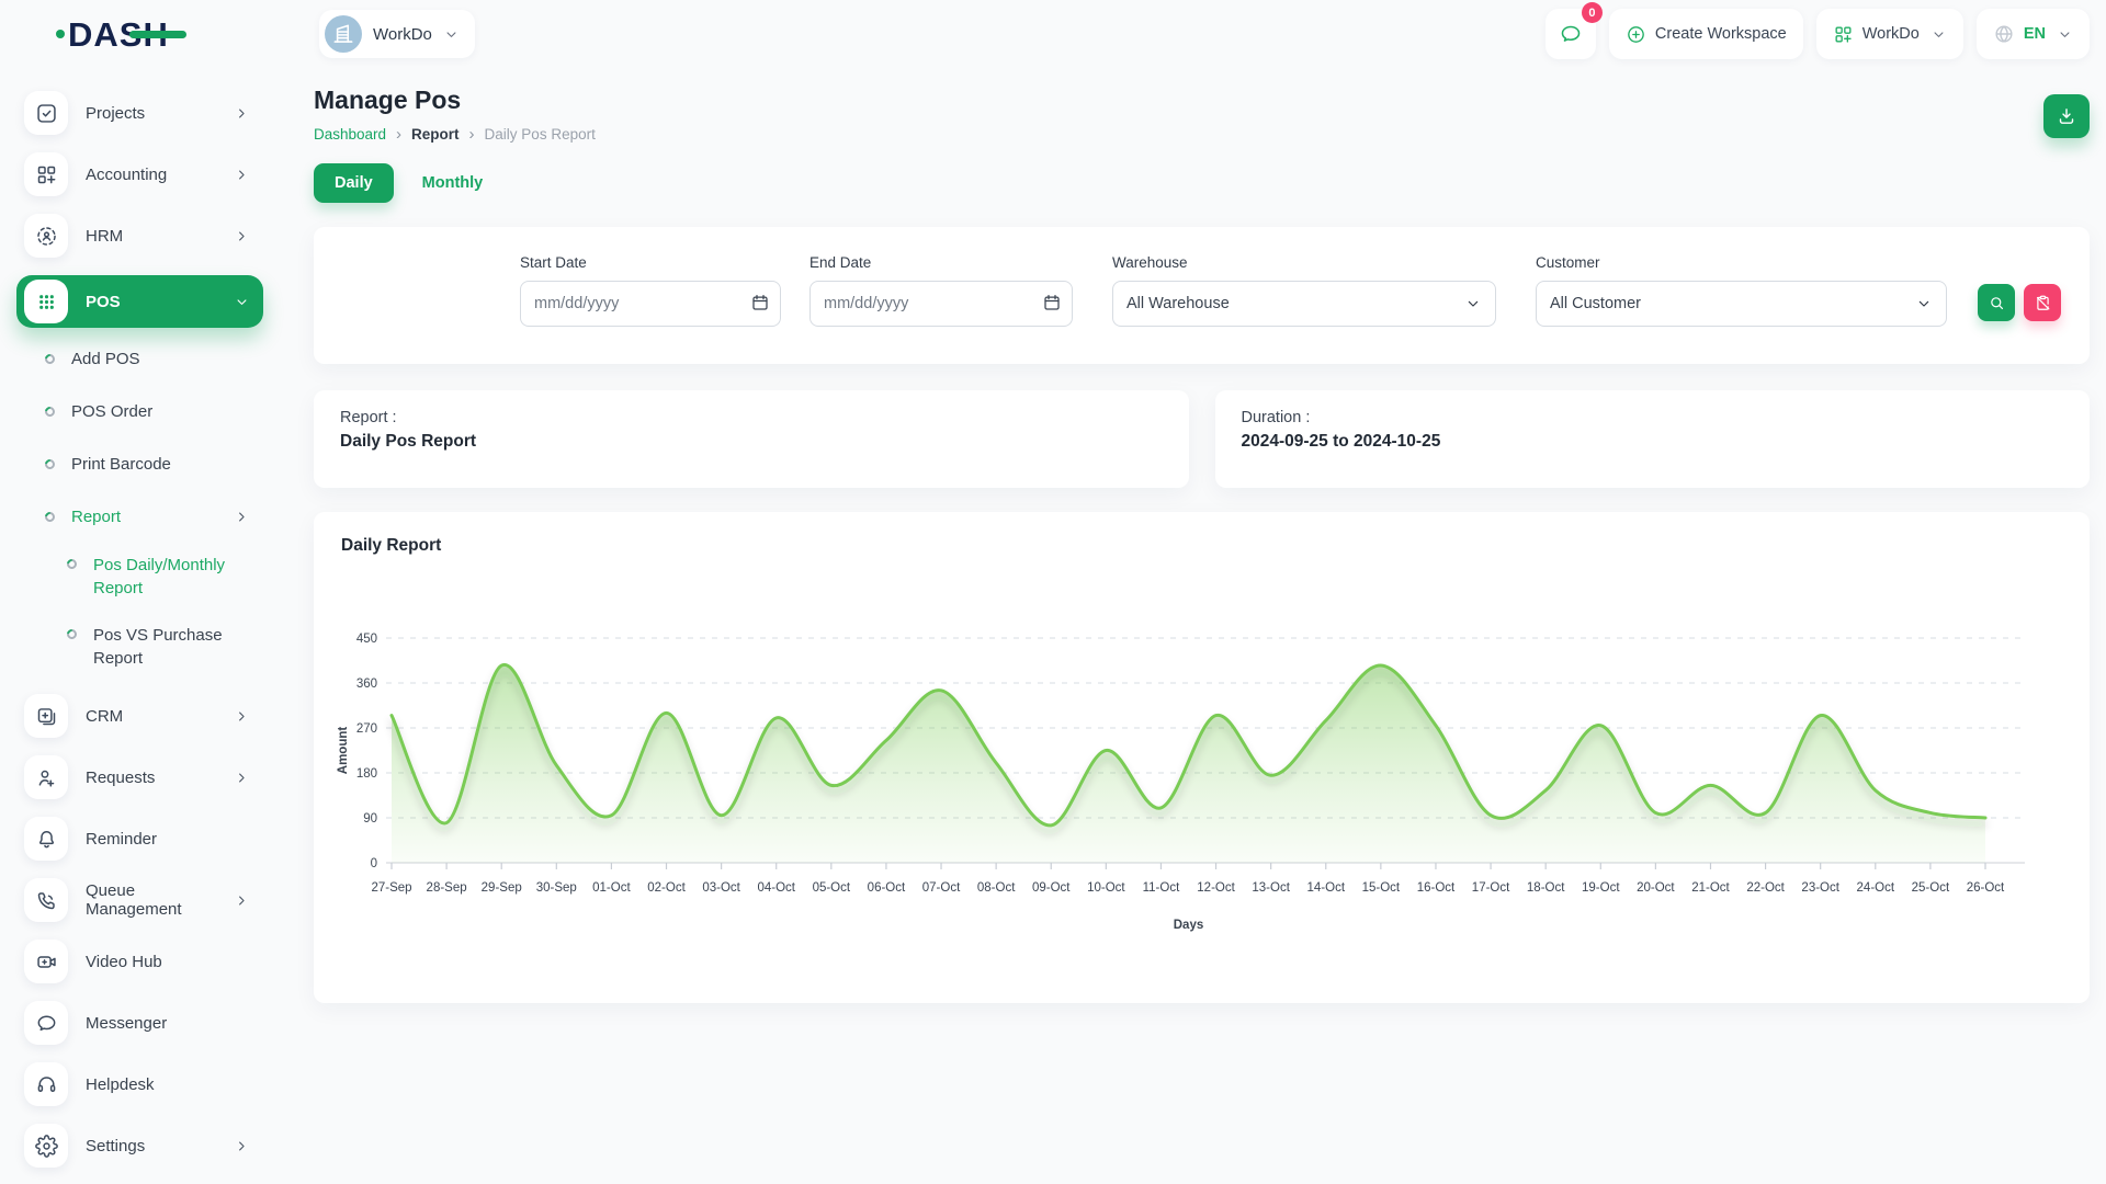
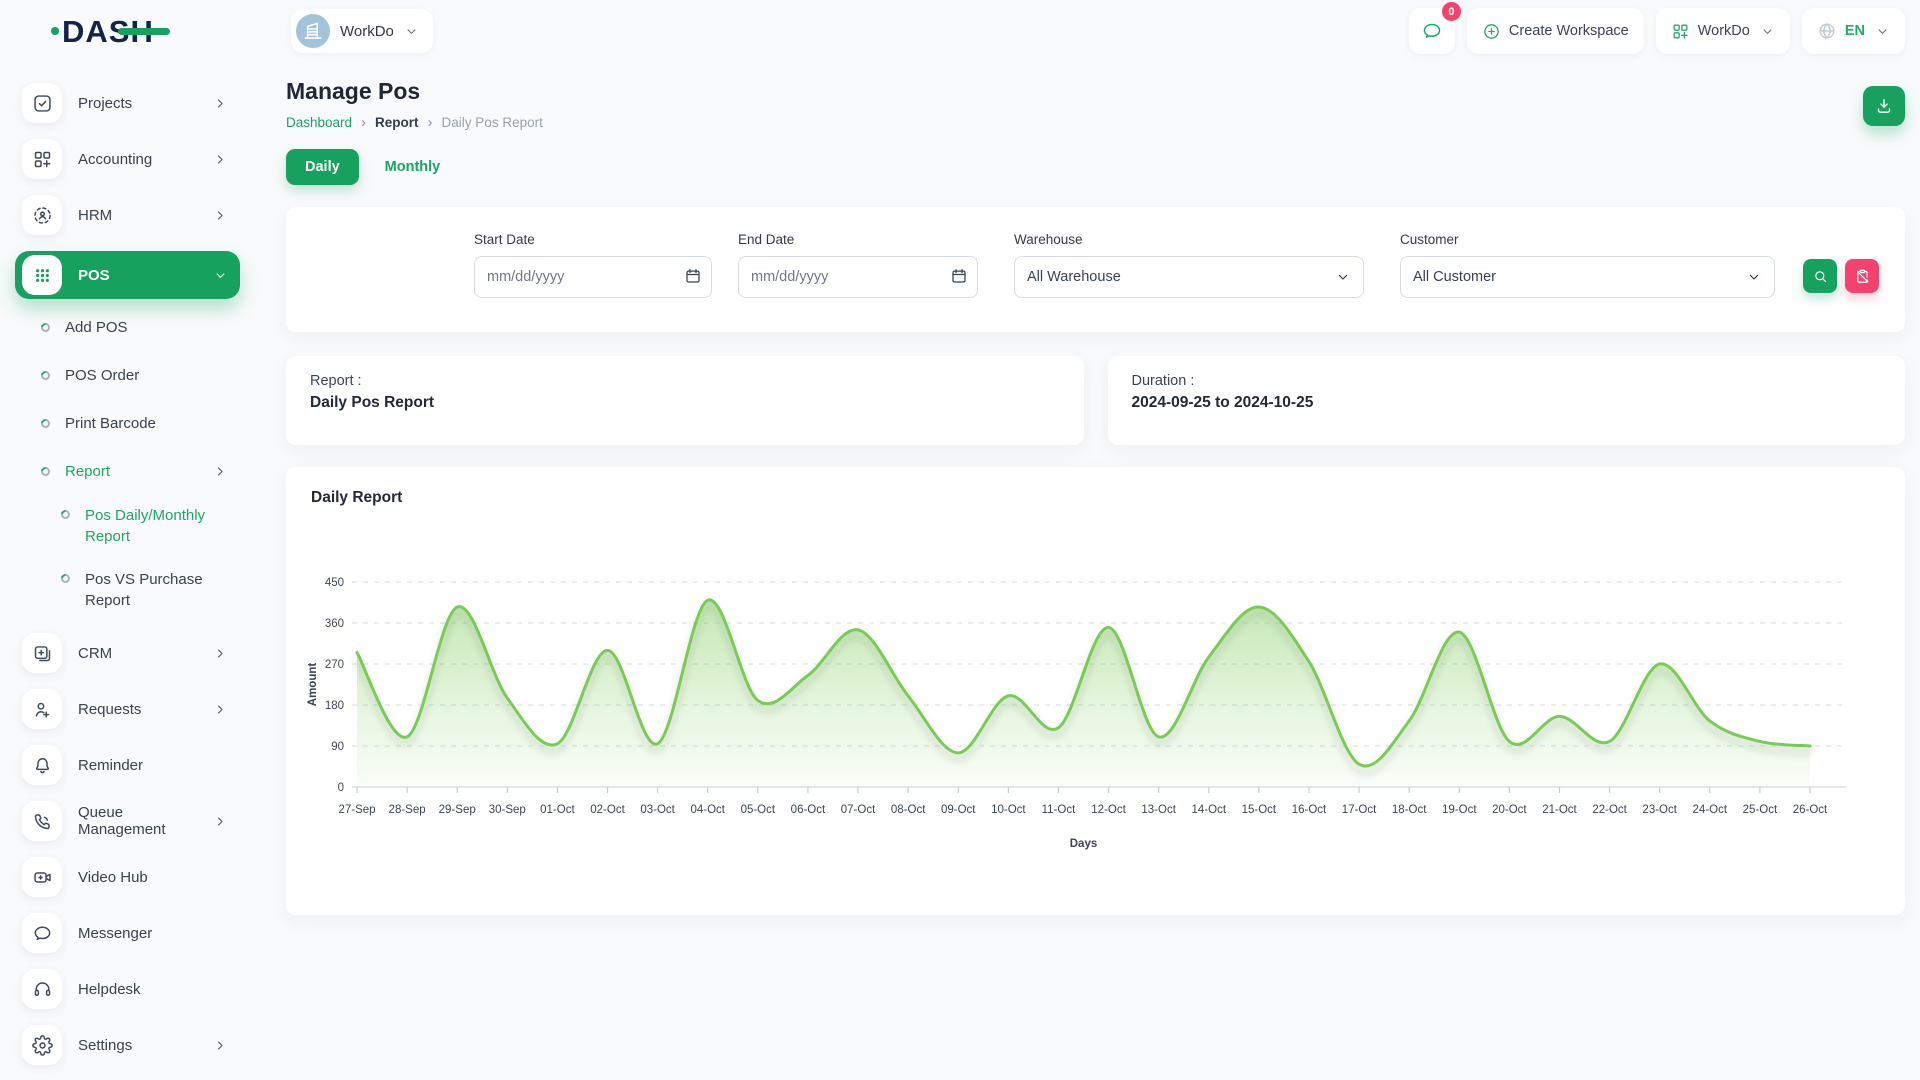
28-Sep: 80 -> 110
04-Oct: 290 -> 410
05-Oct: 160 -> 190
10-Oct: 220 -> 200
11-Oct: 110 -> 130
12-Oct: 300 -> 350
13-Oct: 180 -> 110
17-Oct: 100 -> 50
19-Oct: 280 -> 340
23-Oct: 300 -> 270
